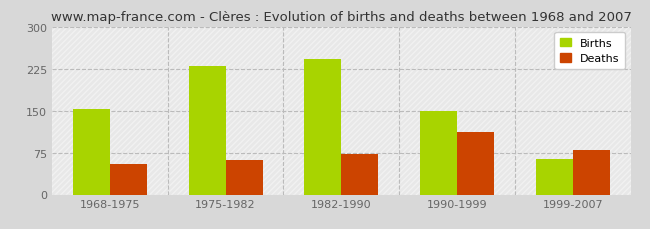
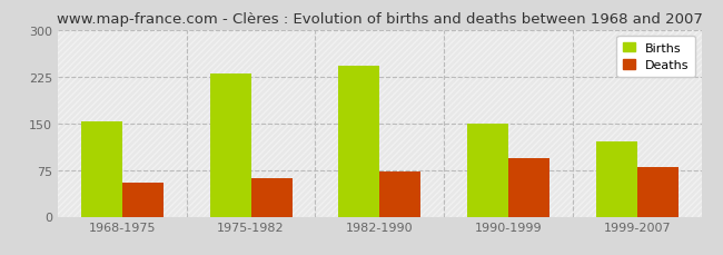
Deaths/1990-1999: 112 -> 93
Births/1999-2007: 64 -> 120
